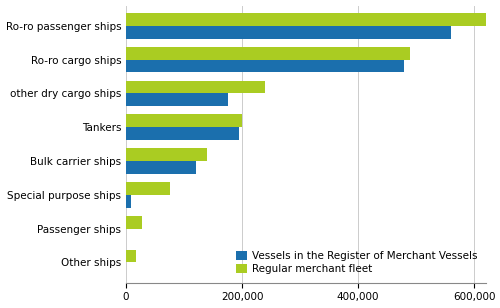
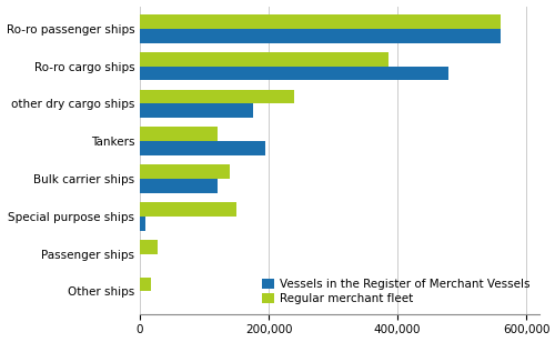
Regular merchant fleet/Ro-ro passenger ships: 620,000 -> 560,000
Regular merchant fleet/Ro-ro cargo ships: 490,000 -> 386,000
Regular merchant fleet/Tankers: 200,000 -> 120,000
Regular merchant fleet/Special purpose ships: 75,000 -> 150,000
